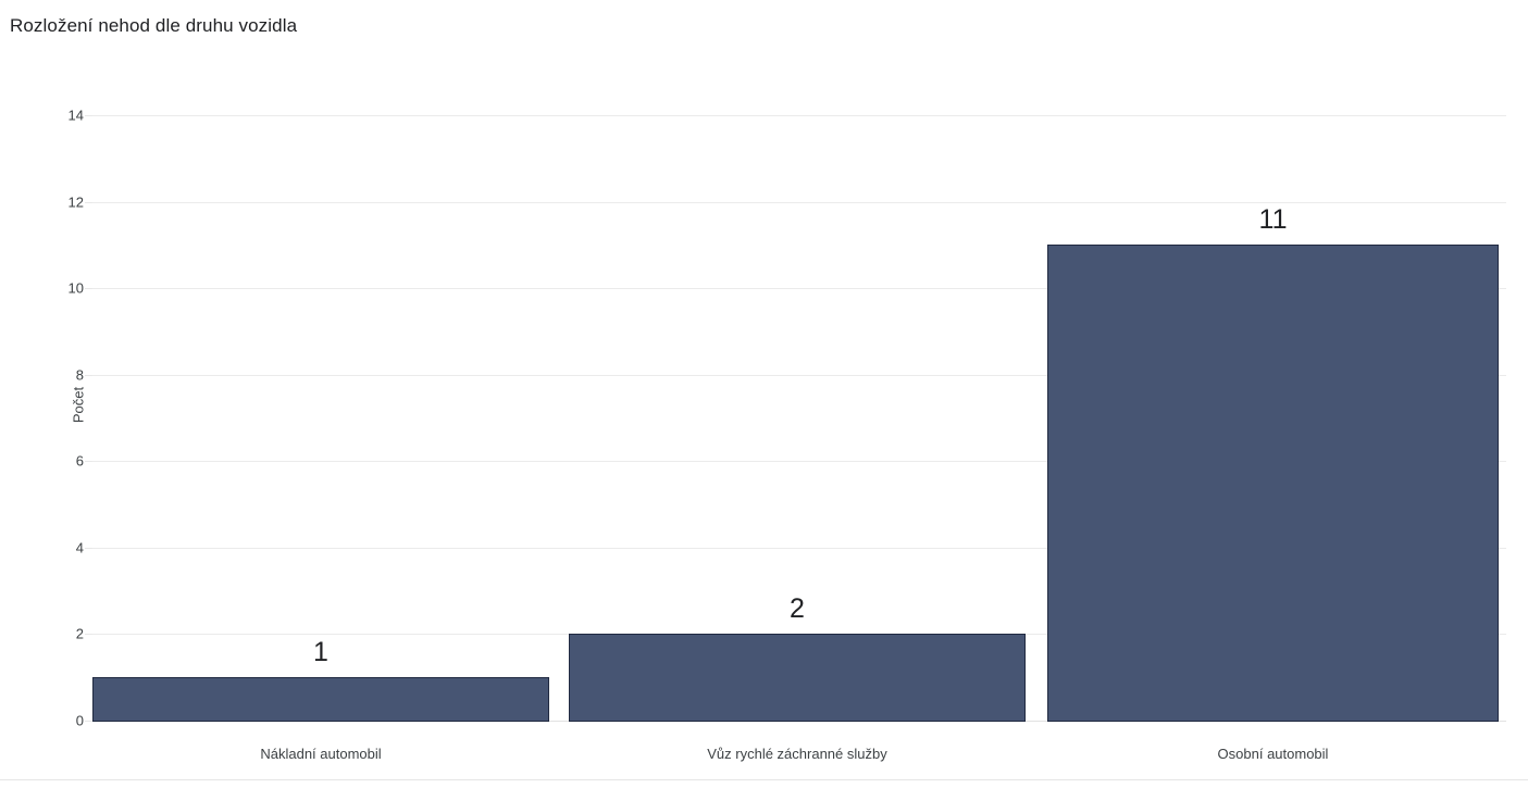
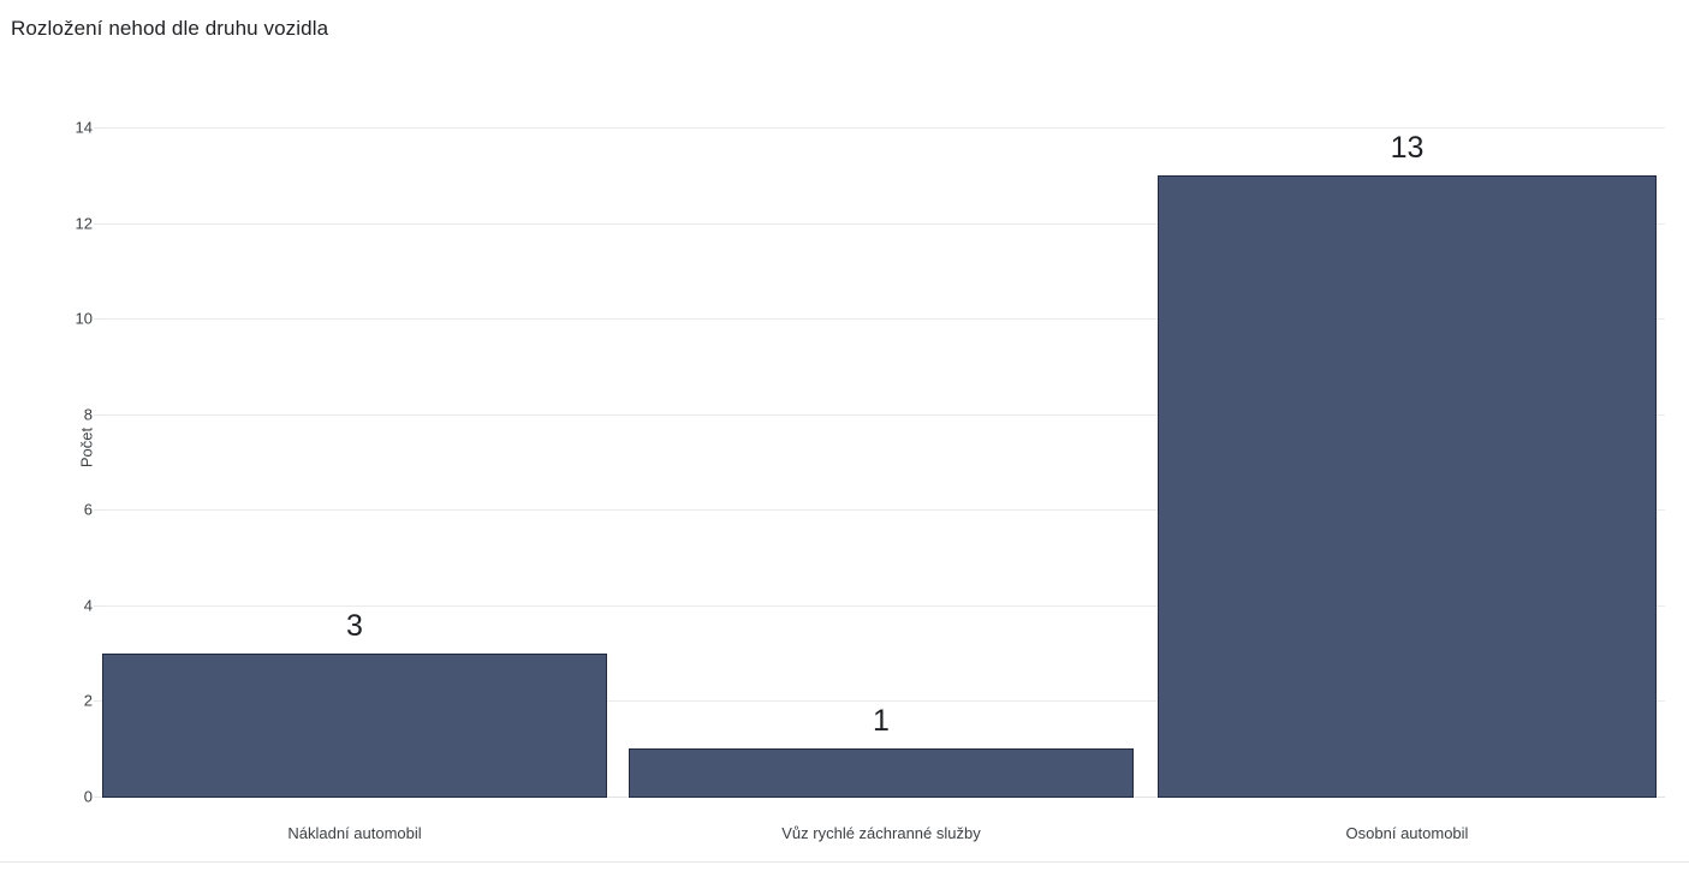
Nákladní automobil: 1 -> 3
Vůz rychlé záchranné služby: 2 -> 1
Osobní automobil: 11 -> 13
